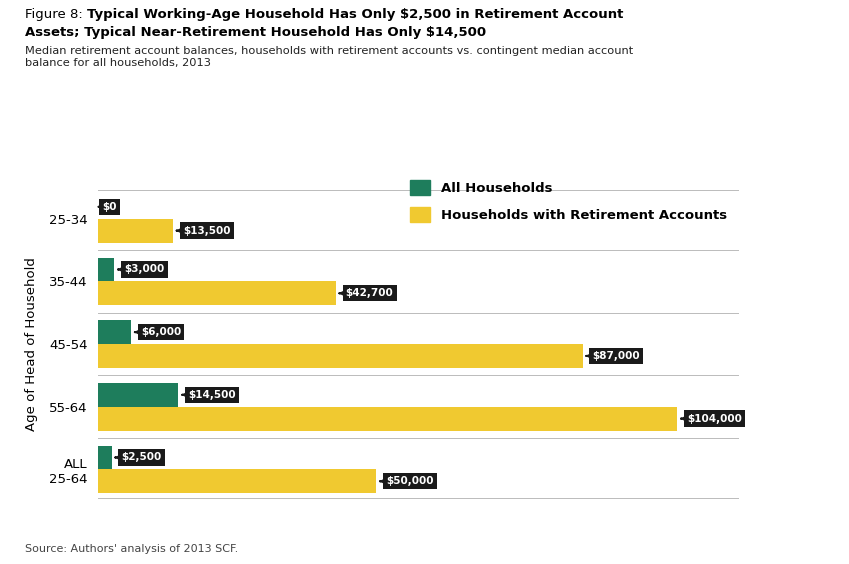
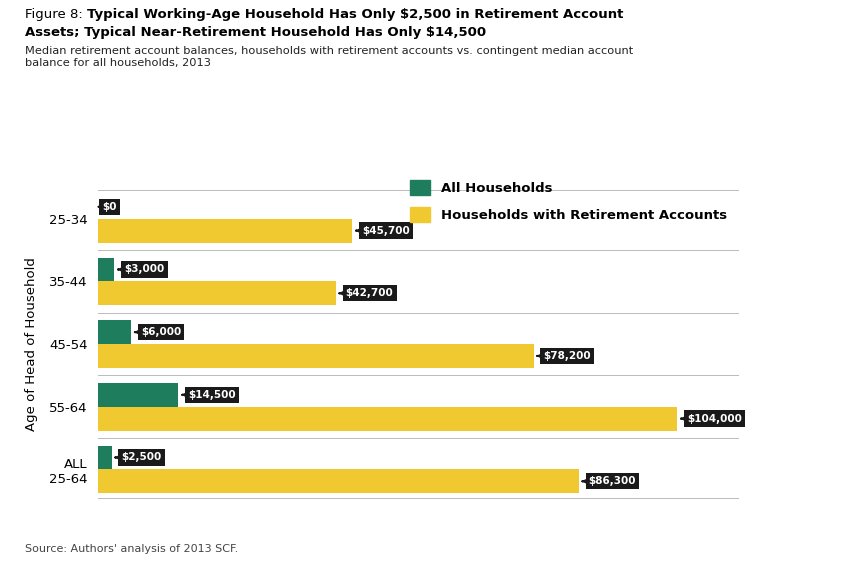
Households with Retirement Accounts/25-34: $13,500 -> $45,700
Households with Retirement Accounts/45-54: $87,000 -> $78,200
Households with Retirement Accounts/ALL 25-64: $50,000 -> $86,300
